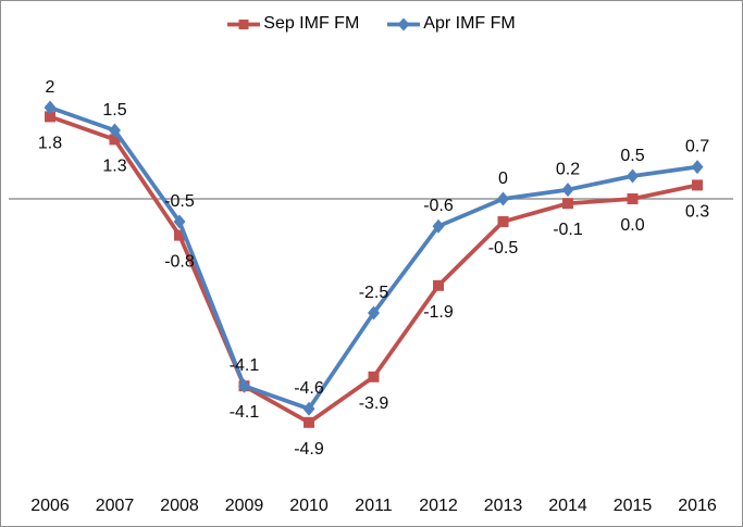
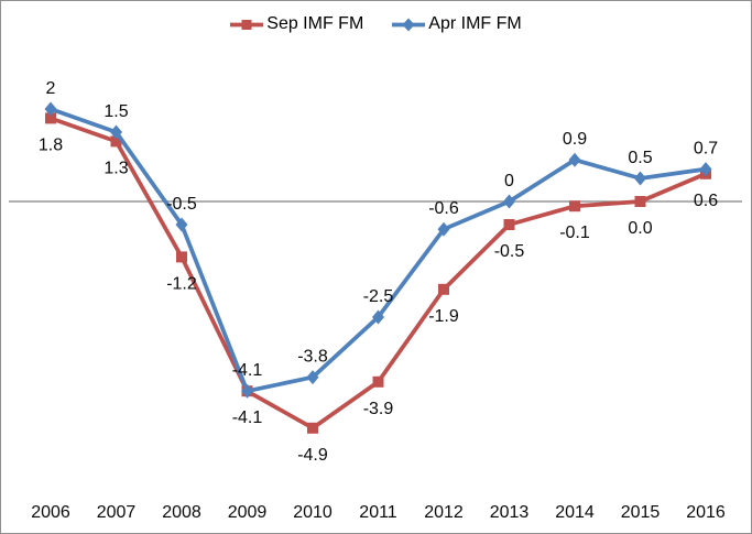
Sep IMF FM/2008: -0.8 -> -1.2
Apr IMF FM/2010: -4.6 -> -3.8
Apr IMF FM/2014: 0.2 -> 0.9
Sep IMF FM/2016: 0.3 -> 0.6
